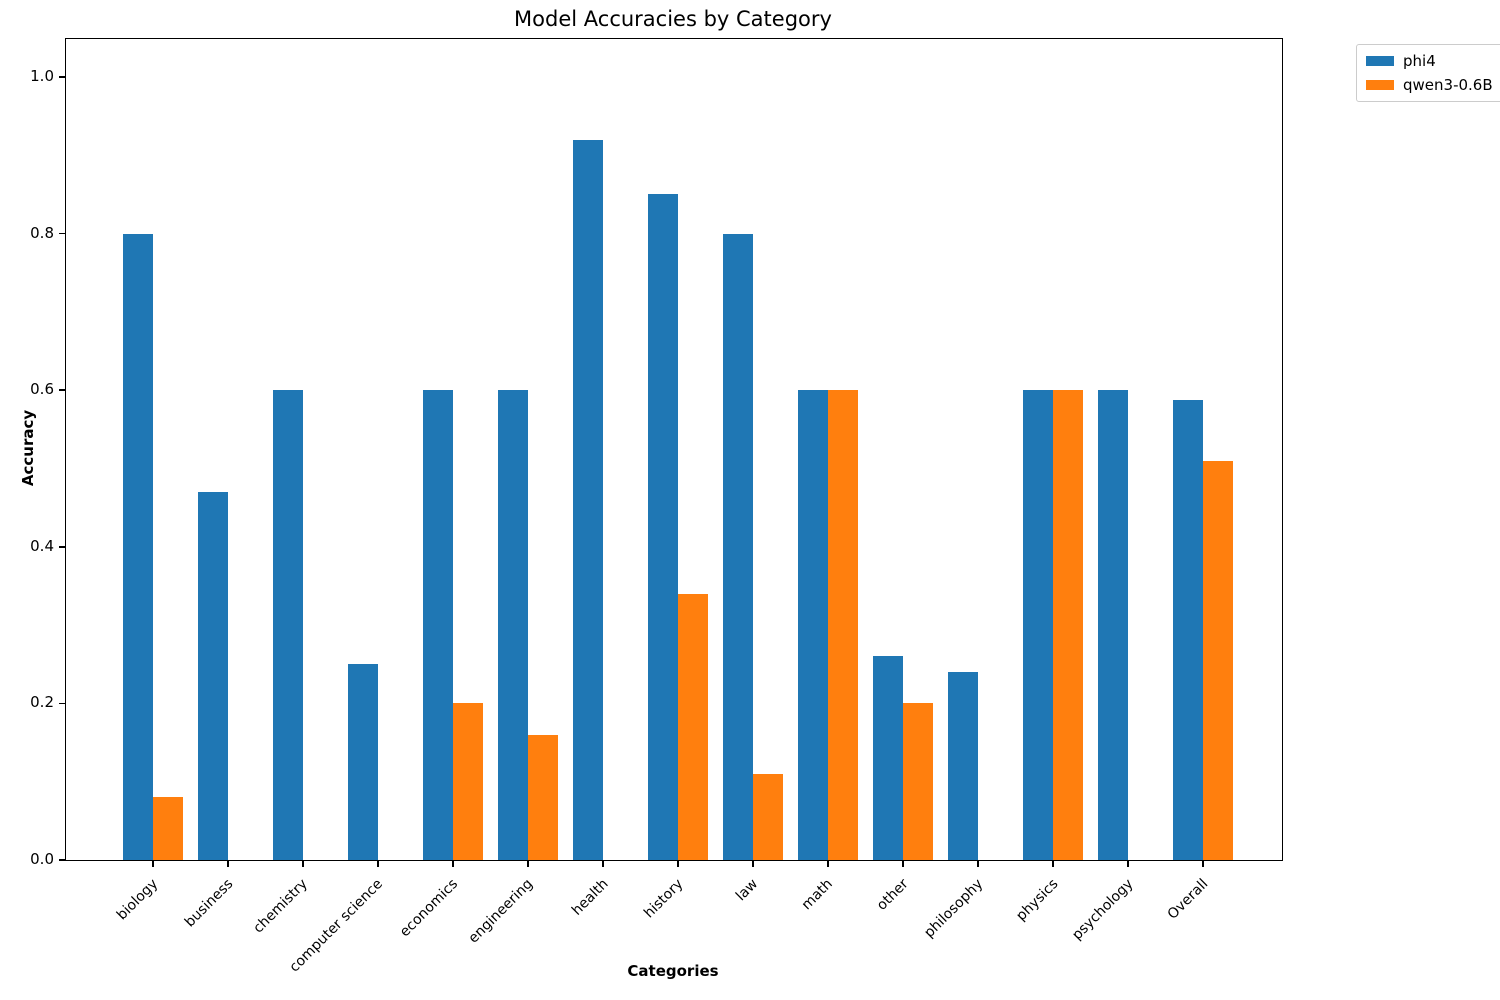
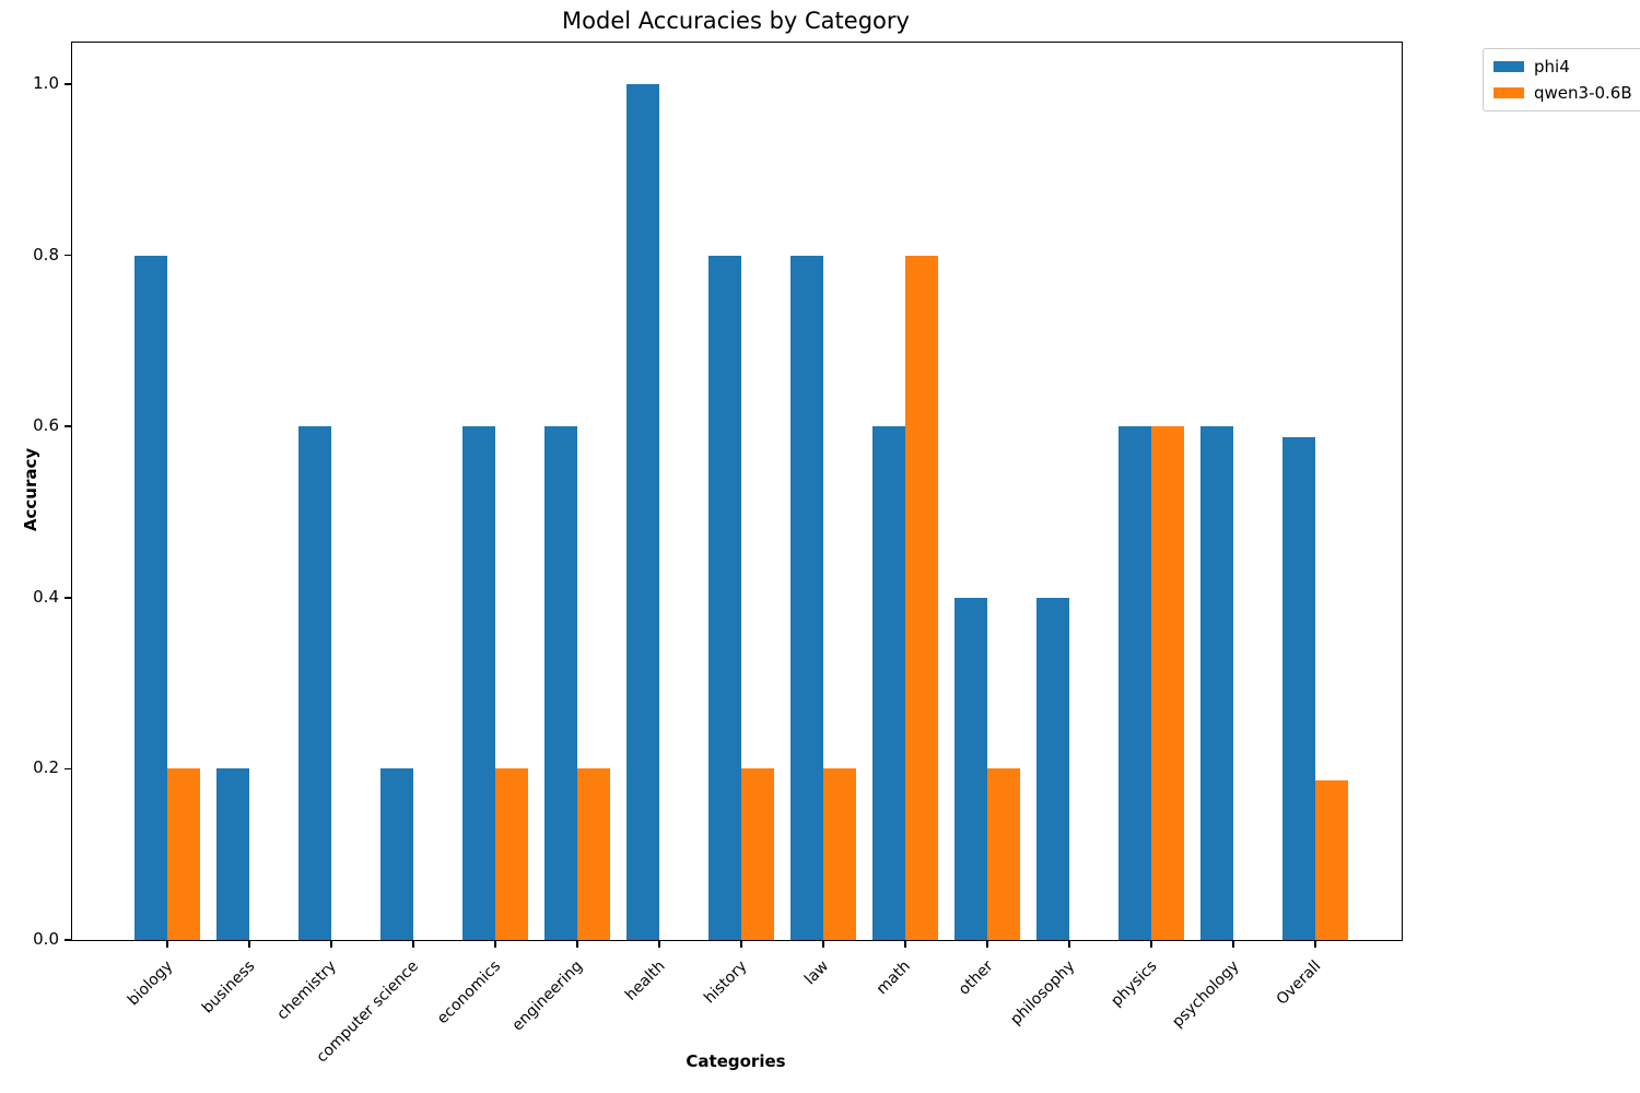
qwen3-0.6B/biology: 0.08 -> 0.20
phi4/business: 0.47 -> 0.20
phi4/computer science: 0.25 -> 0.20
qwen3-0.6B/engineering: 0.16 -> 0.20
phi4/health: 0.92 -> 1.00
phi4/history: 0.85 -> 0.80
qwen3-0.6B/history: 0.34 -> 0.20
qwen3-0.6B/law: 0.11 -> 0.20
qwen3-0.6B/math: 0.60 -> 0.80
phi4/other: 0.26 -> 0.40
phi4/philosophy: 0.24 -> 0.40
qwen3-0.6B/Overall: 0.51 -> 0.19
